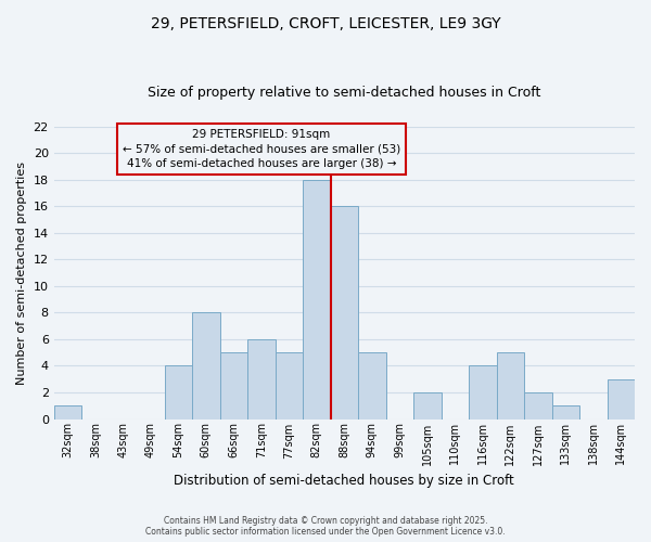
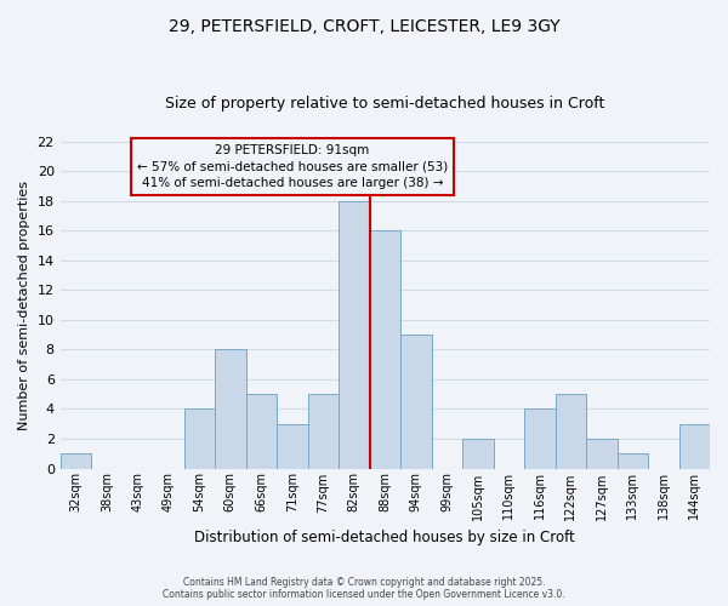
71sqm: 6 -> 3
94sqm: 5 -> 9
